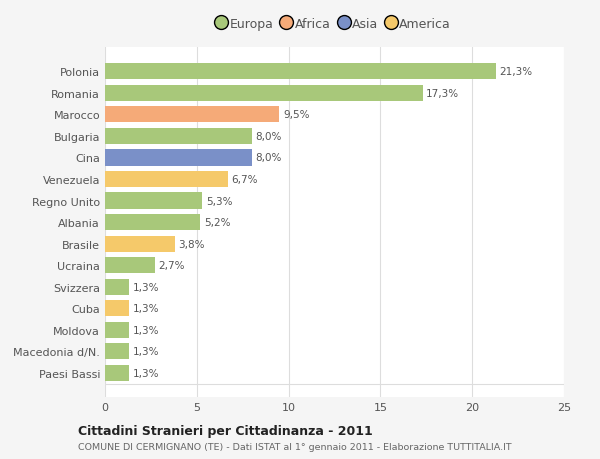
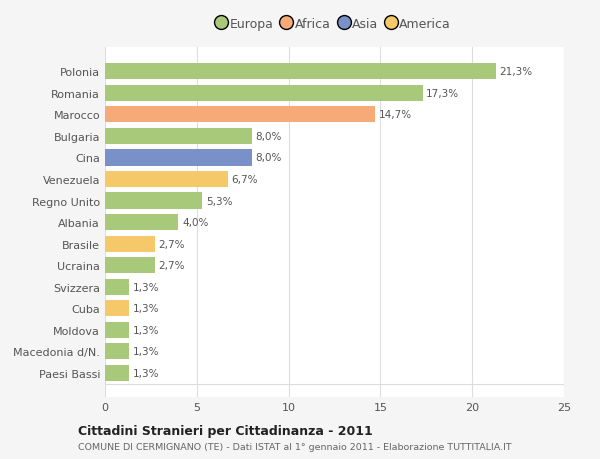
Marocco: 9,5% -> 14,7%
Albania: 5,2% -> 4,0%
Brasile: 3,8% -> 2,7%
